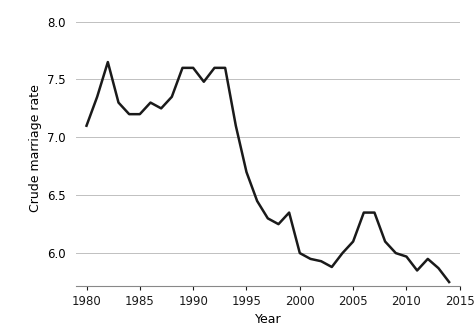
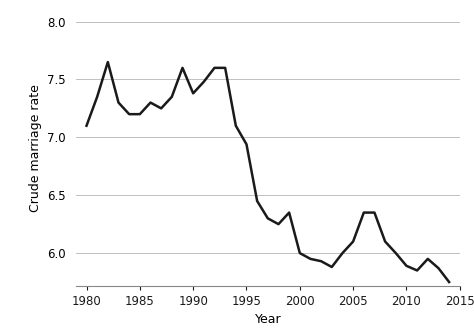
1990: 7.60 -> 7.38
1995: 6.70 -> 6.94
2010: 5.97 -> 5.89
